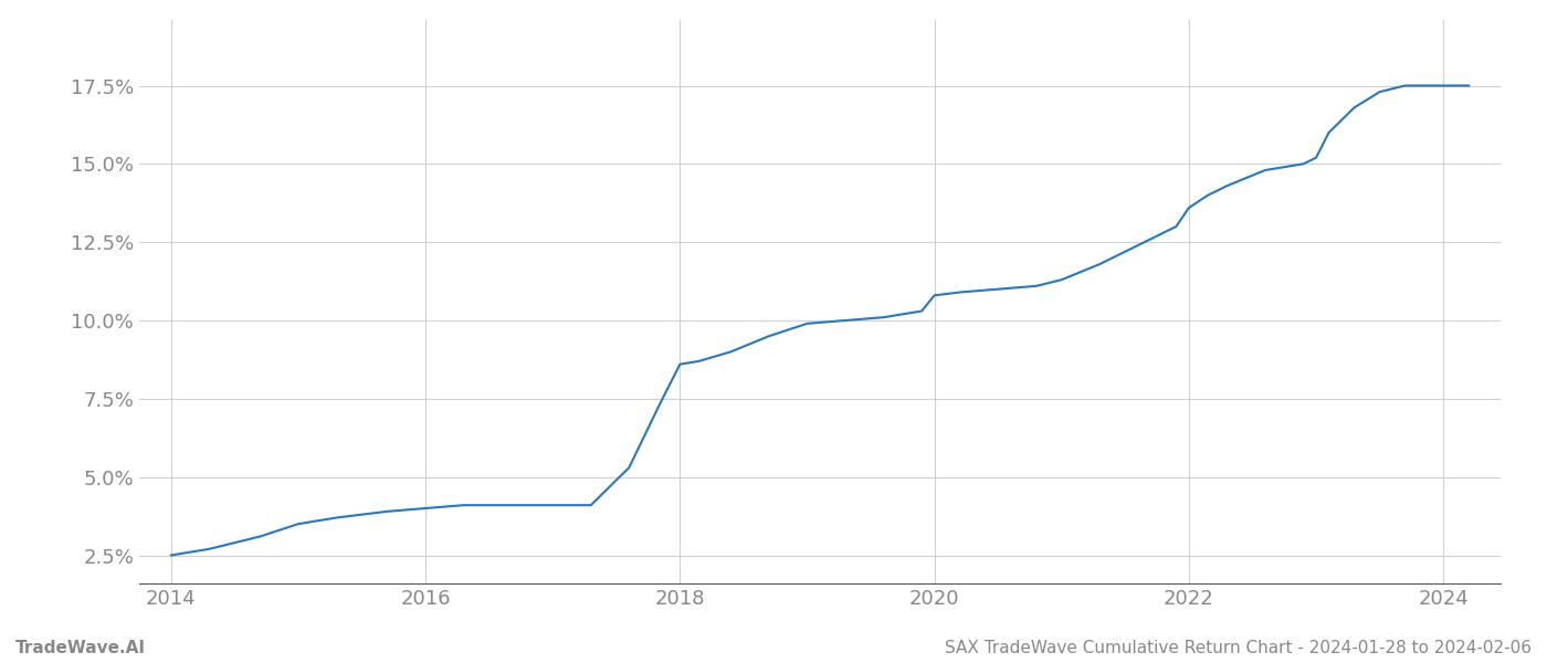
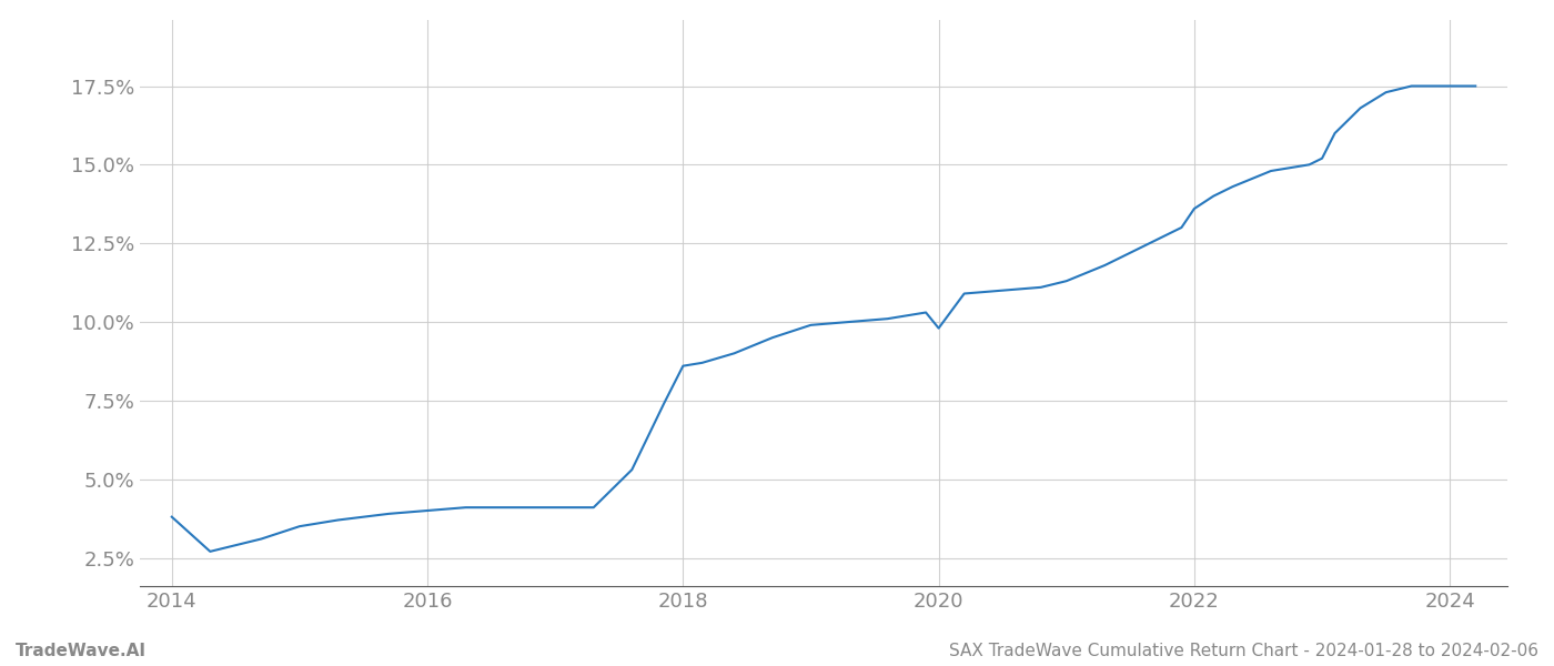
2014: 2.5% -> 3.8%
2020: 10.8% -> 9.8%
